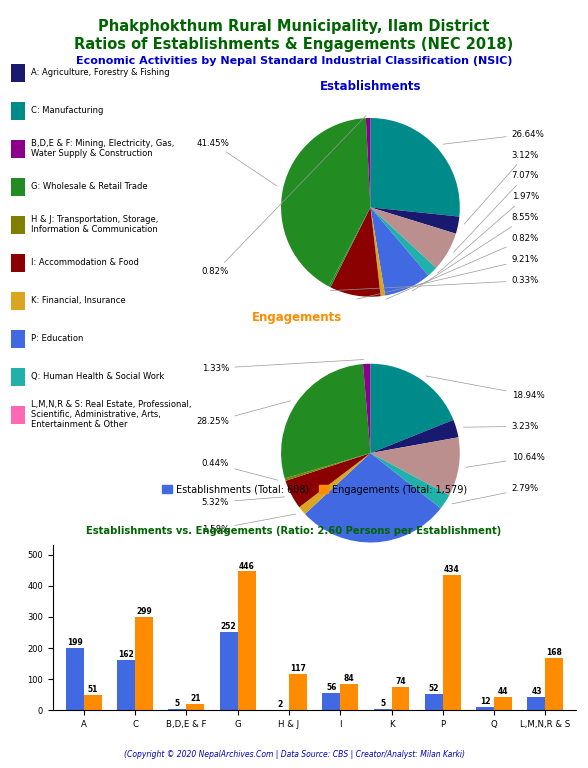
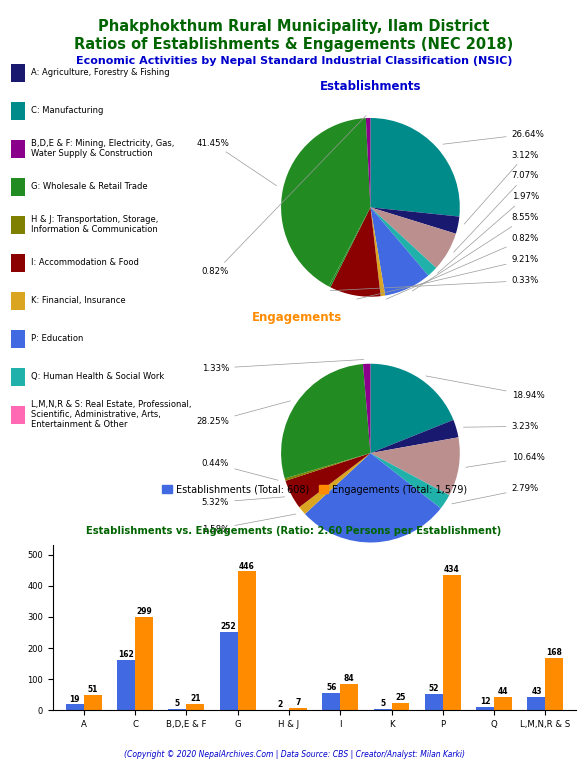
Establishments (Total: 608)/A: 199 -> 19
Engagements (Total: 1,579)/H & J: 117 -> 7
Engagements (Total: 1,579)/K: 74 -> 25
